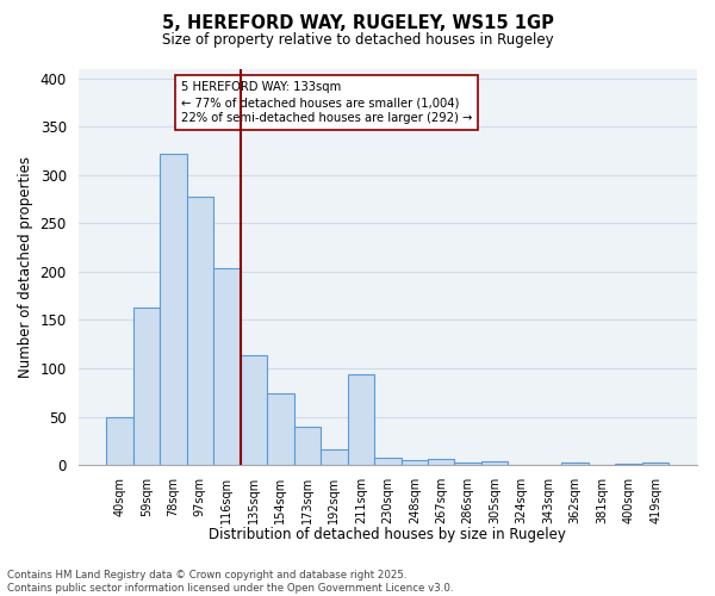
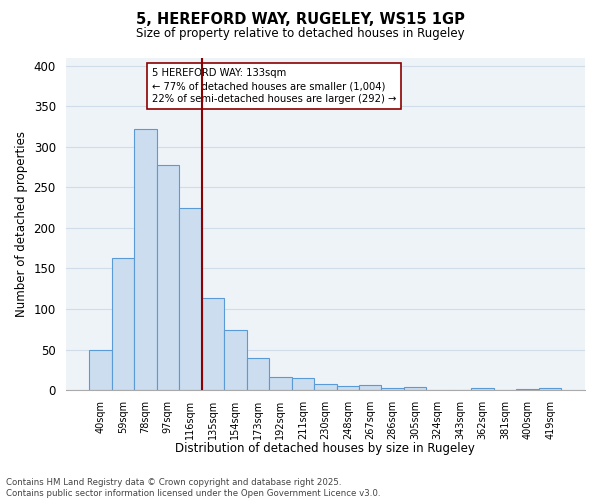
116sqm: 204 -> 225
211sqm: 94 -> 15
